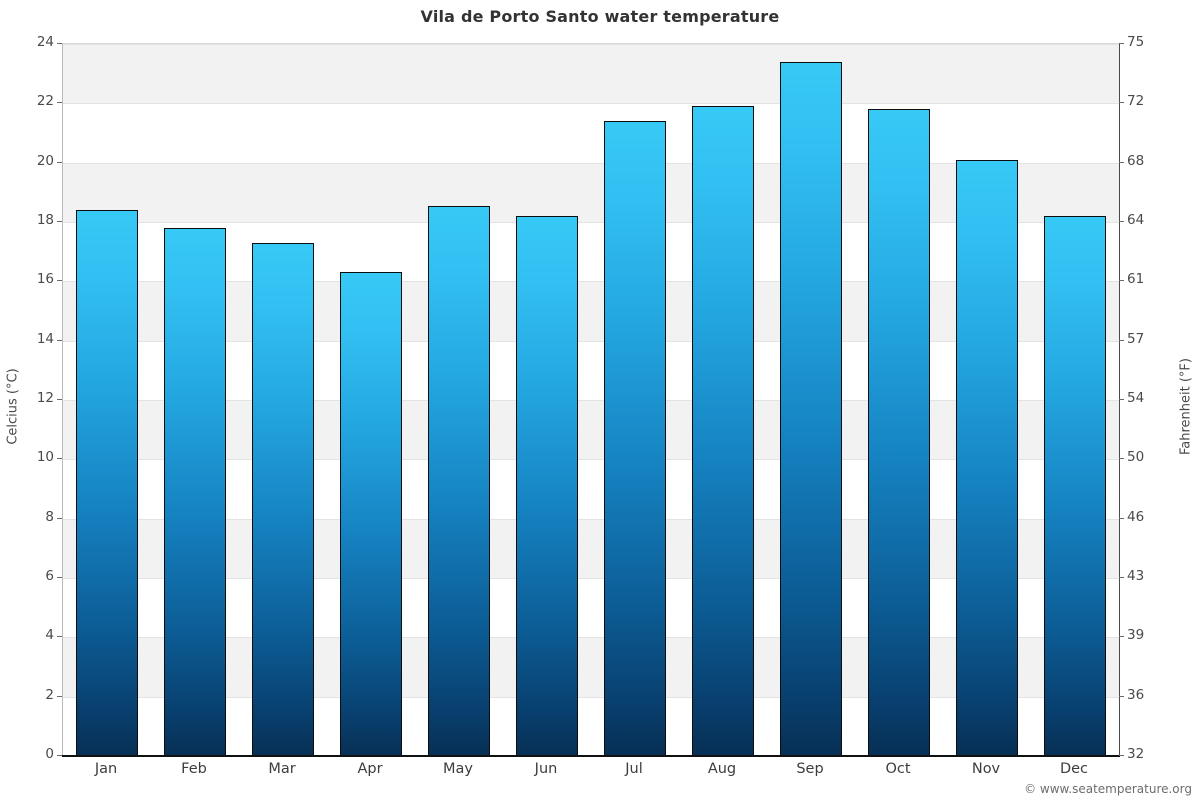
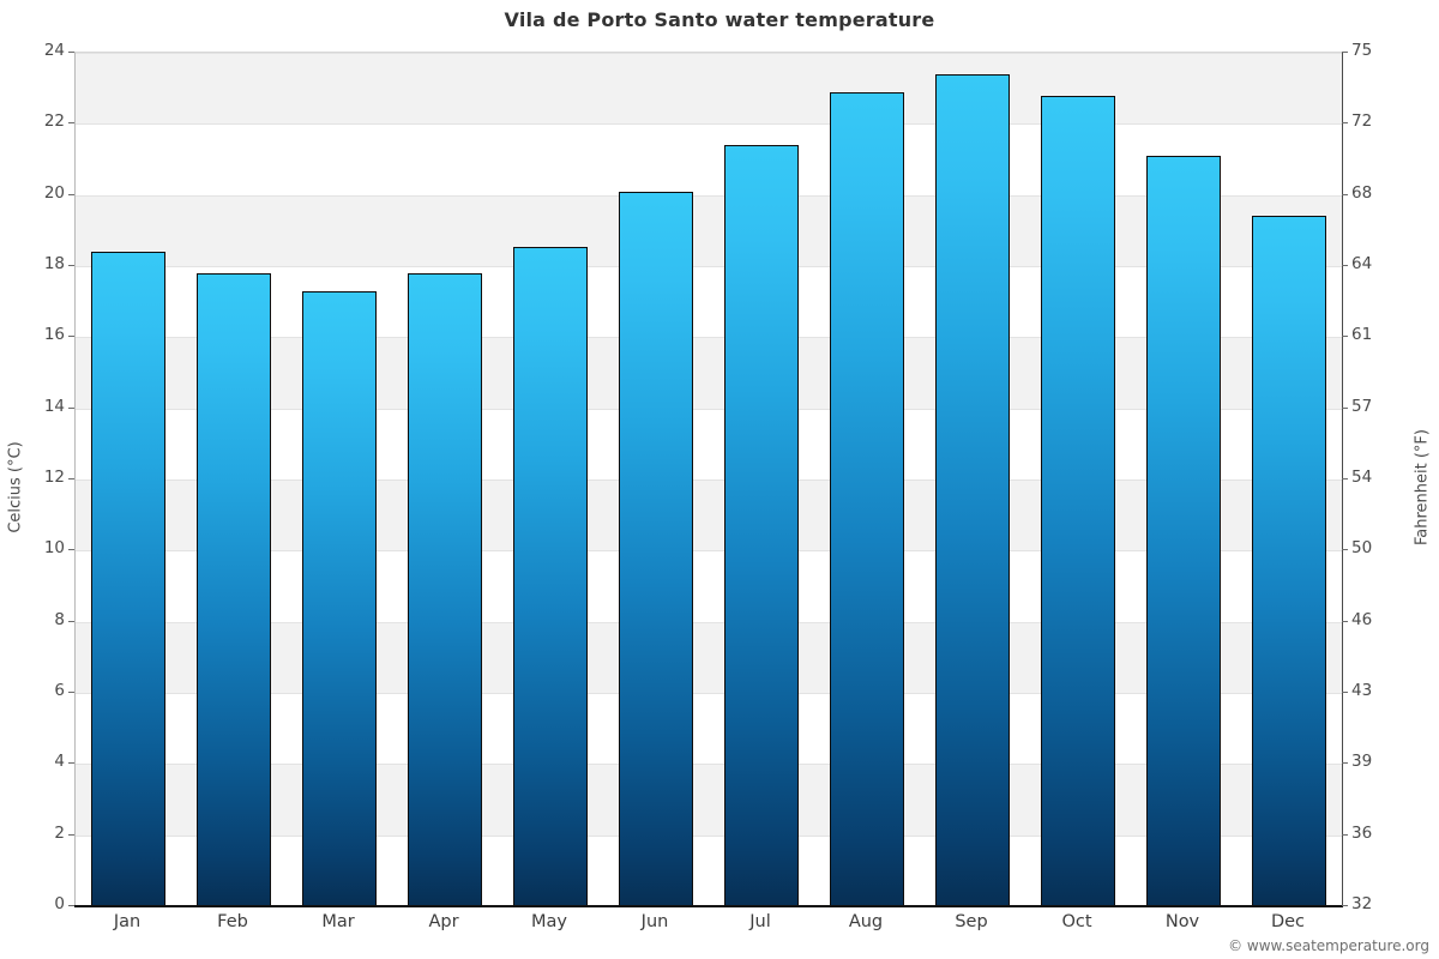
Apr: 16.3 -> 17.8
Jun: 18.2 -> 20.1
Aug: 21.9 -> 22.9
Oct: 21.8 -> 22.8
Nov: 20.1 -> 21.1
Dec: 18.2 -> 19.4
